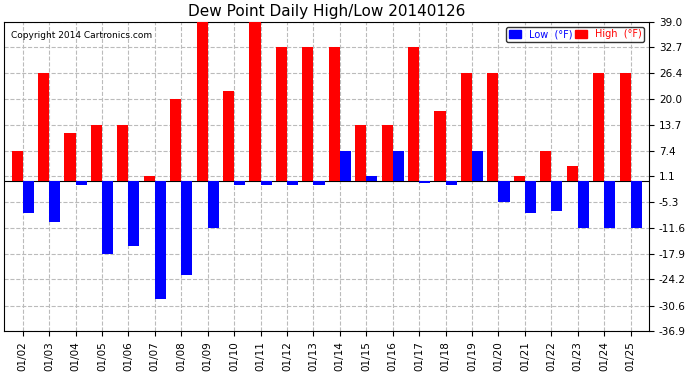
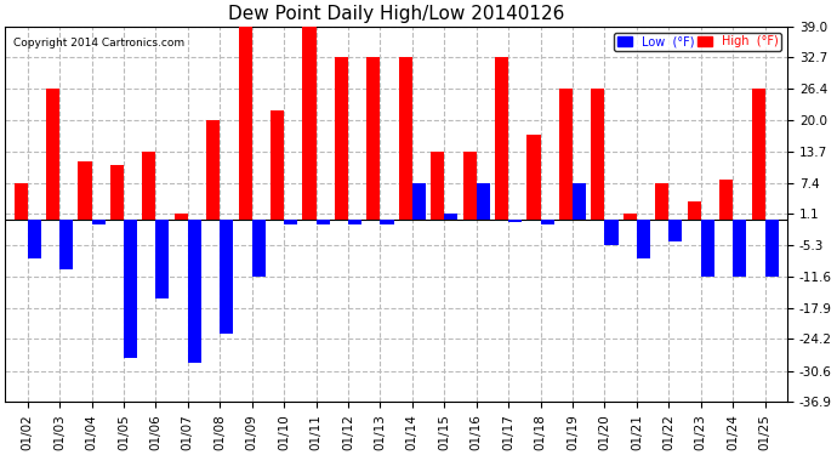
High (°F)/01/05: 13.7 -> 11.0
Low (°F)/01/05: -18.0 -> -28.0
Low (°F)/01/22: -7.4 -> -4.5
High (°F)/01/24: 26.4 -> 8.0
